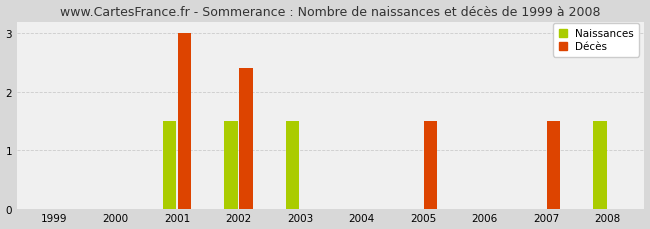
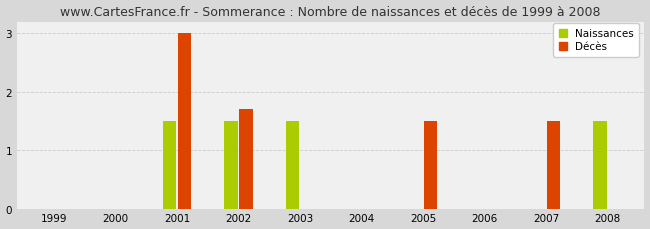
Décès/2002: 2.4 -> 1.7
